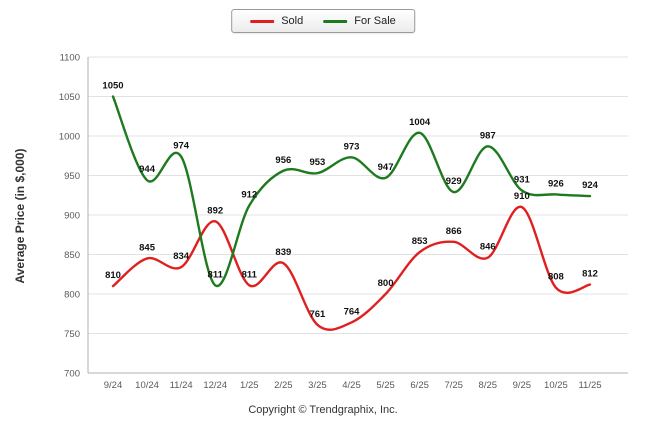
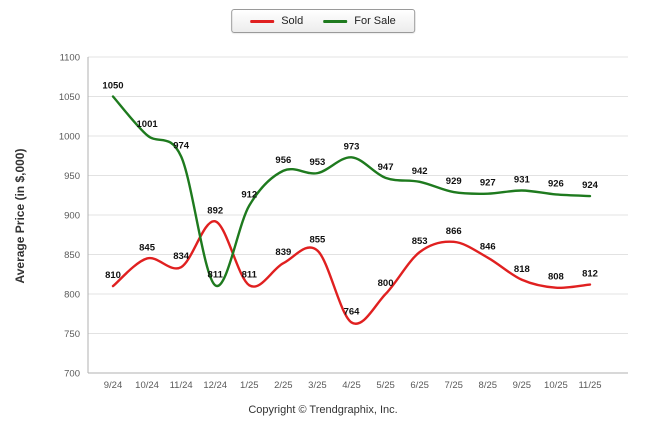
For Sale/10/24: 944 -> 1001
Sold/3/25: 761 -> 855
For Sale/6/25: 1004 -> 942
For Sale/8/25: 987 -> 927
Sold/9/25: 910 -> 818
